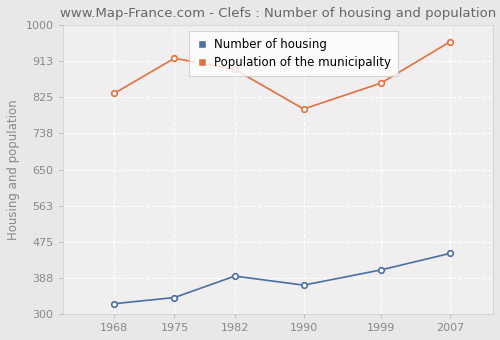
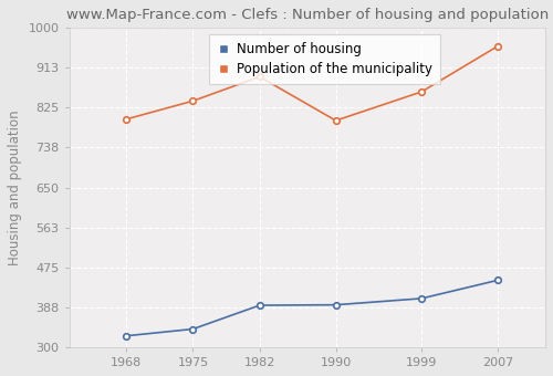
Population of the municipality/1968: 835 -> 800
Population of the municipality/1975: 920 -> 840
Number of housing/1990: 370 -> 393
